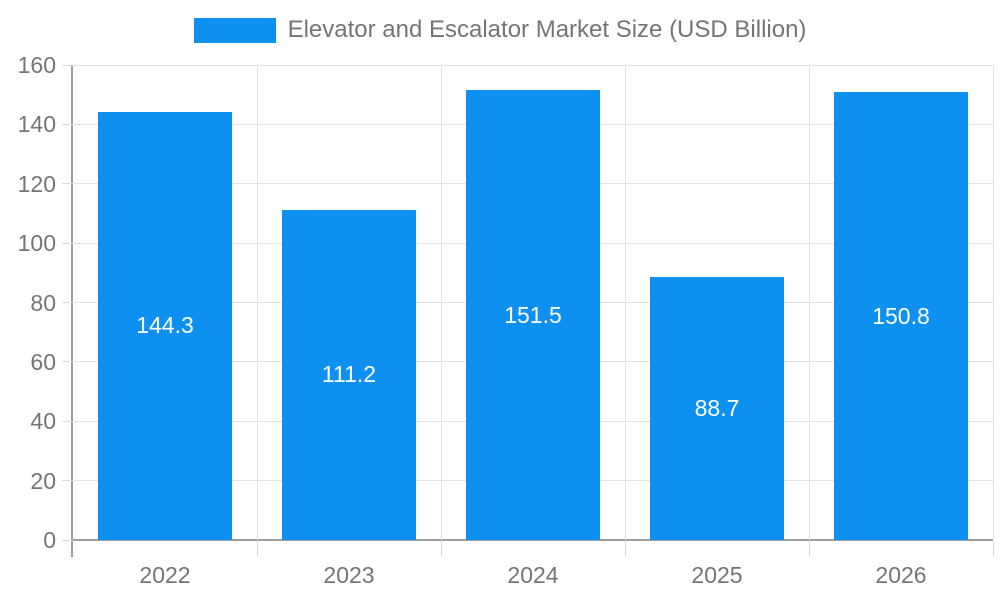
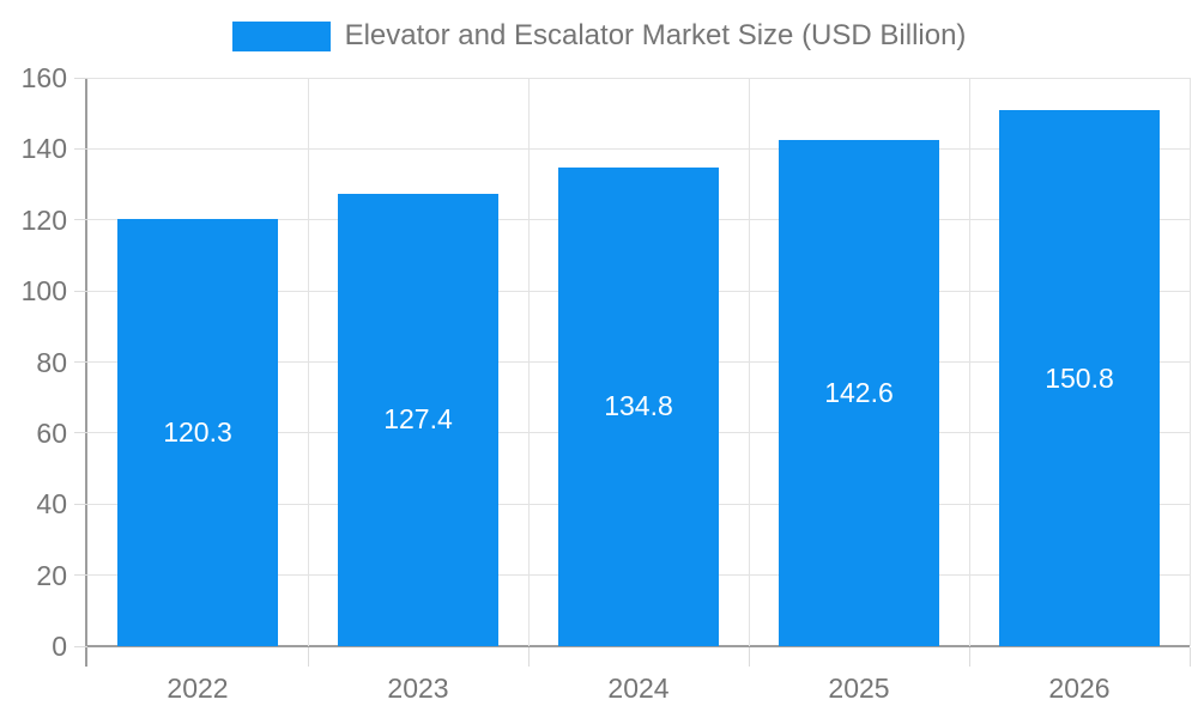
2022: 144.3 -> 120.3
2023: 111.2 -> 127.4
2024: 151.5 -> 134.8
2025: 88.7 -> 142.6
